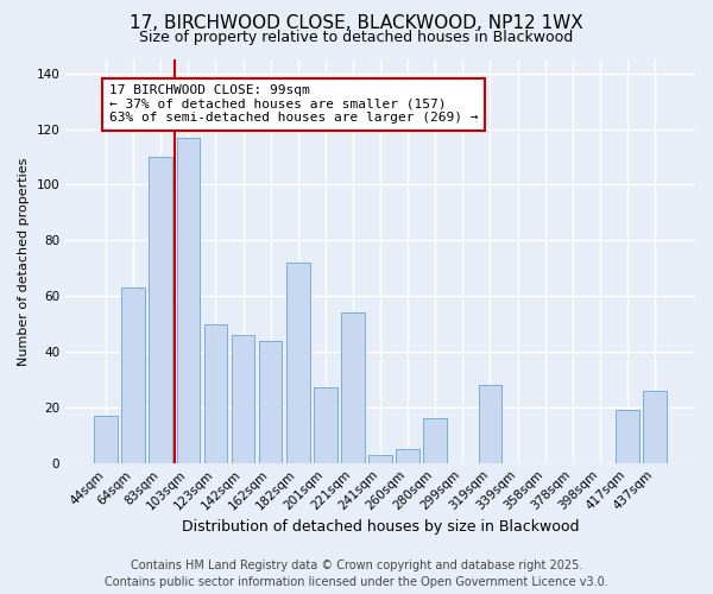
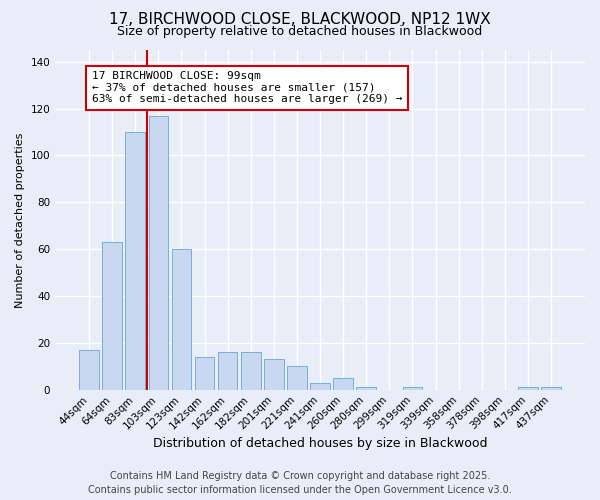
123sqm: 50 -> 60
142sqm: 46 -> 14
162sqm: 44 -> 16
182sqm: 72 -> 16
201sqm: 27 -> 13
221sqm: 54 -> 10
280sqm: 16 -> 1
319sqm: 28 -> 1
417sqm: 19 -> 1
437sqm: 26 -> 1
